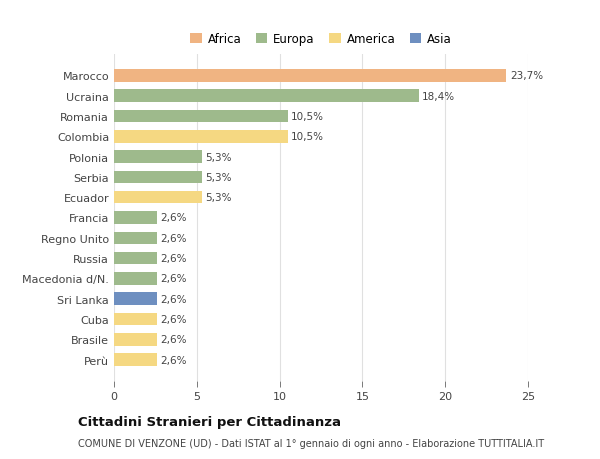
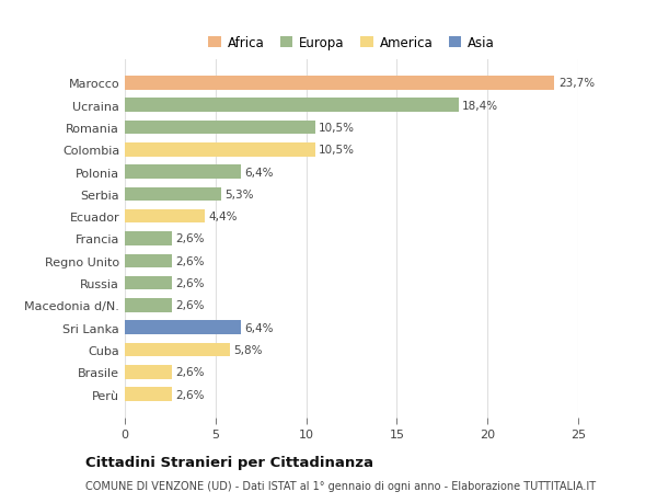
Polonia: 5,3% -> 6,4%
Ecuador: 5,3% -> 4,4%
Sri Lanka: 2,6% -> 6,4%
Cuba: 2,6% -> 5,8%
